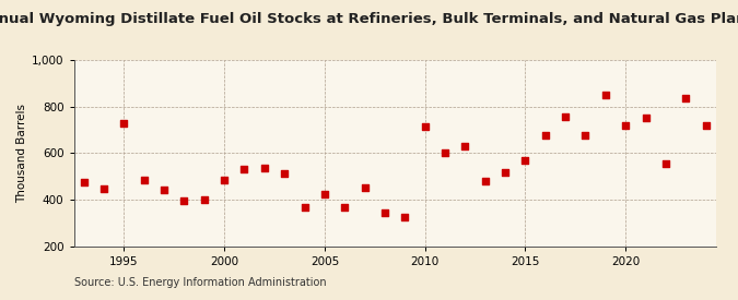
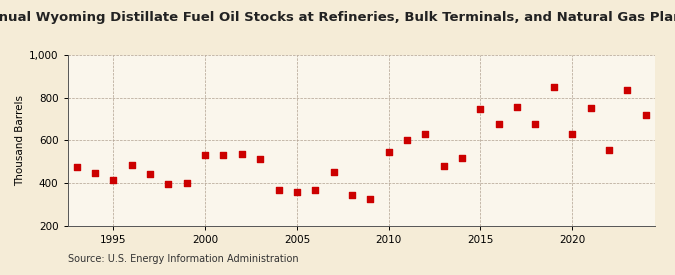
1995: 730 -> 415
2000: 485 -> 530
2005: 425 -> 355
2010: 715 -> 545
2015: 570 -> 748
2020: 720 -> 630
